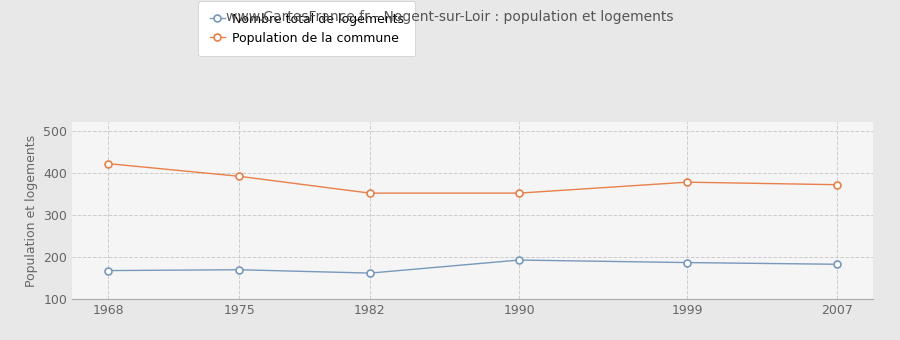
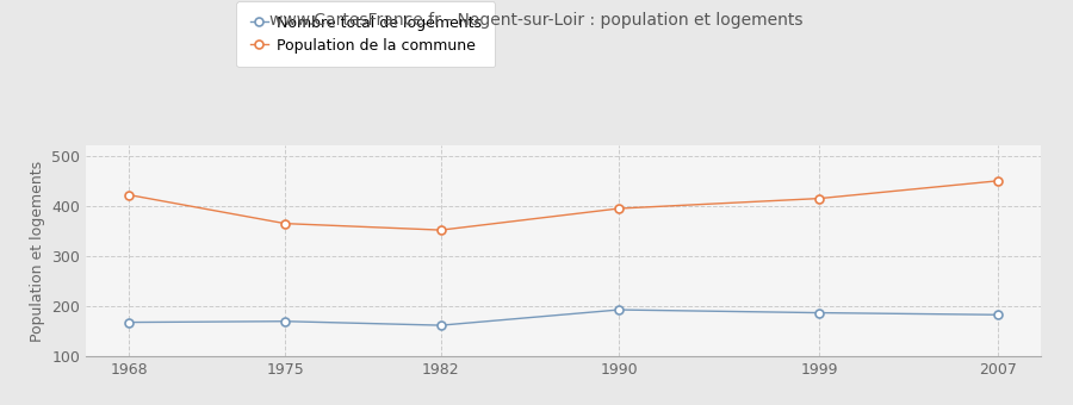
Population de la commune/1975: 392 -> 365
Population de la commune/1990: 352 -> 395
Population de la commune/1999: 378 -> 415
Population de la commune/2007: 372 -> 450
